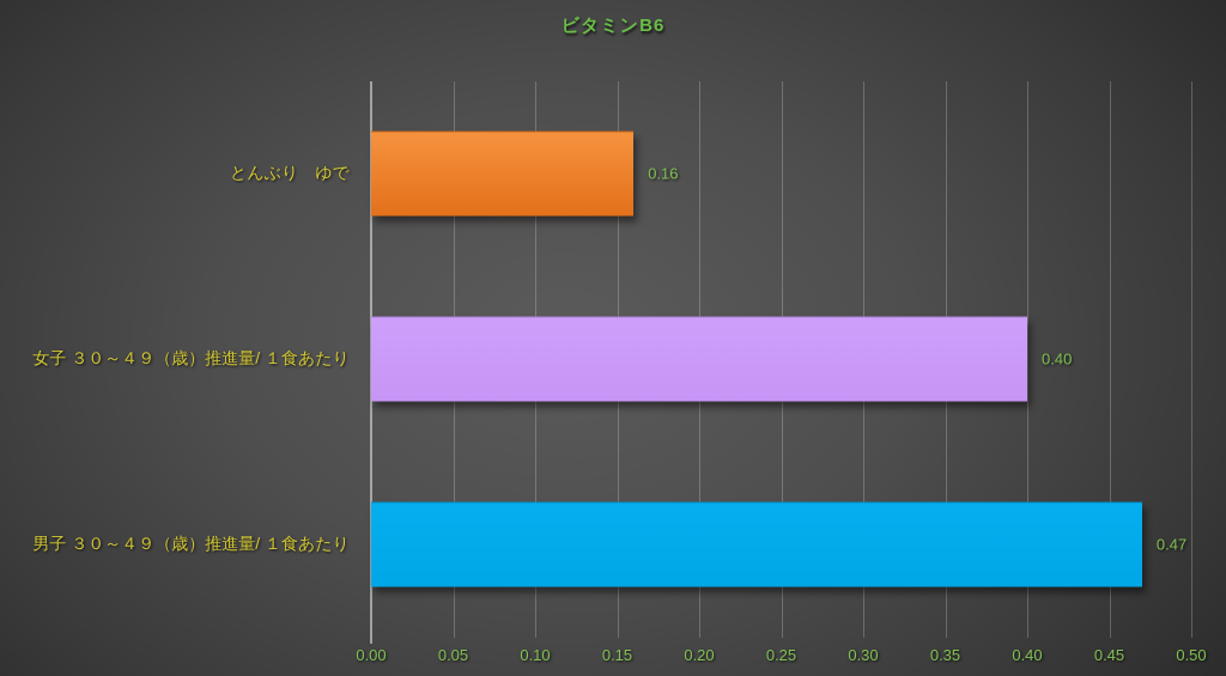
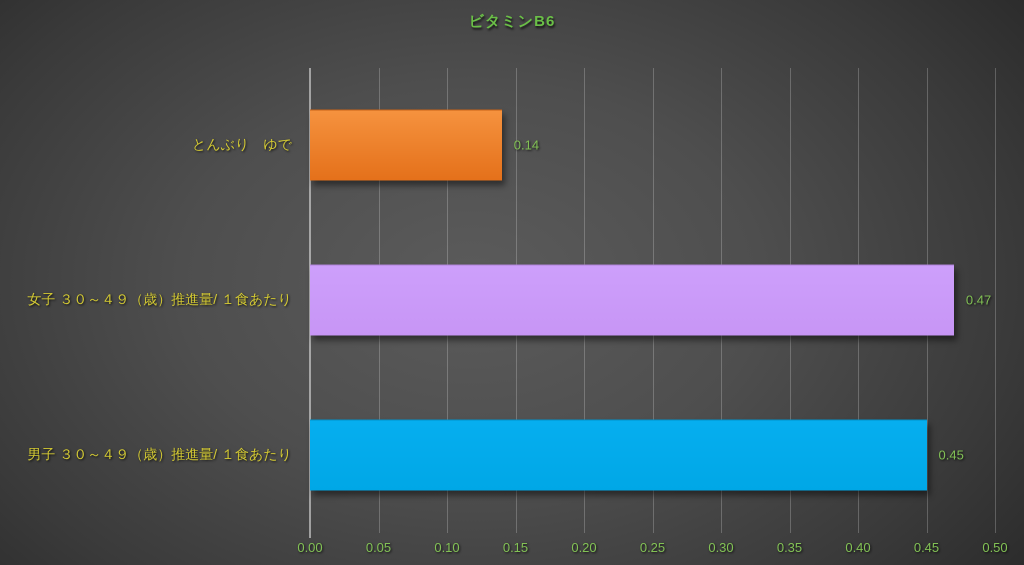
とんぶり ゆで: 0.16 -> 0.14
女子 ３０～４９（歳）推進量/ １食あたり: 0.40 -> 0.47
男子 ３０～４９（歳）推進量/ １食あたり: 0.47 -> 0.45
